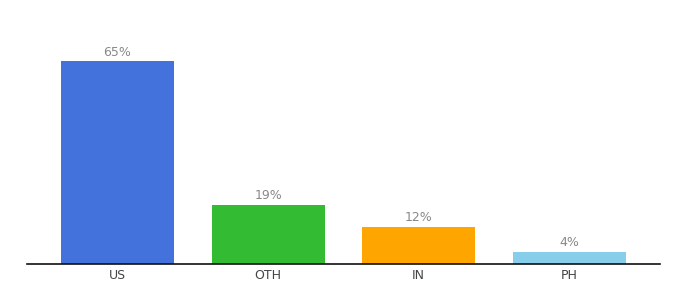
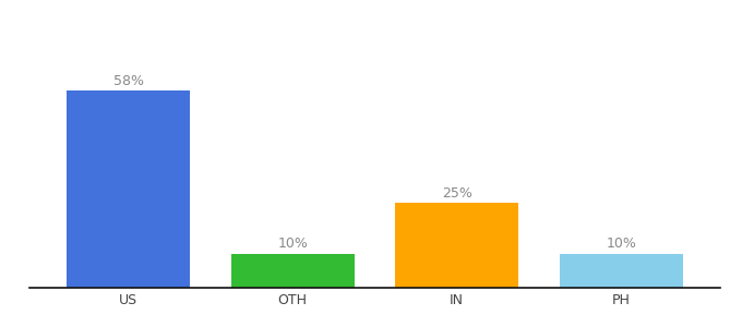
US: 65% -> 58%
OTH: 19% -> 10%
IN: 12% -> 25%
PH: 4% -> 10%
